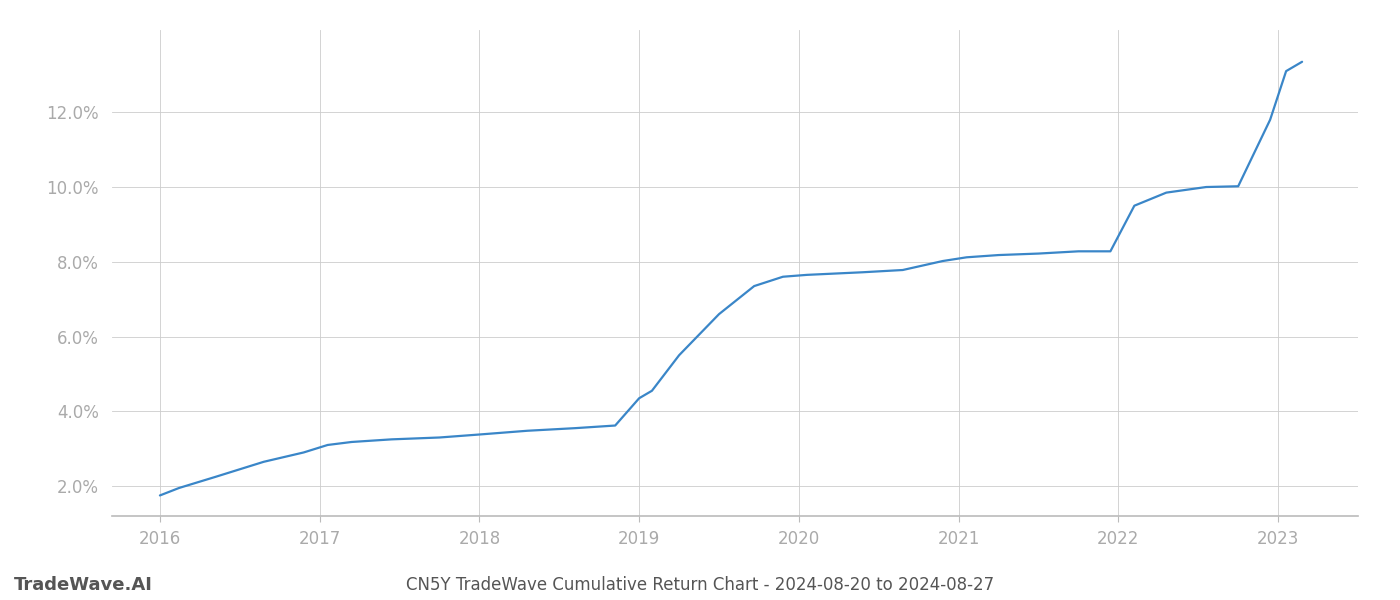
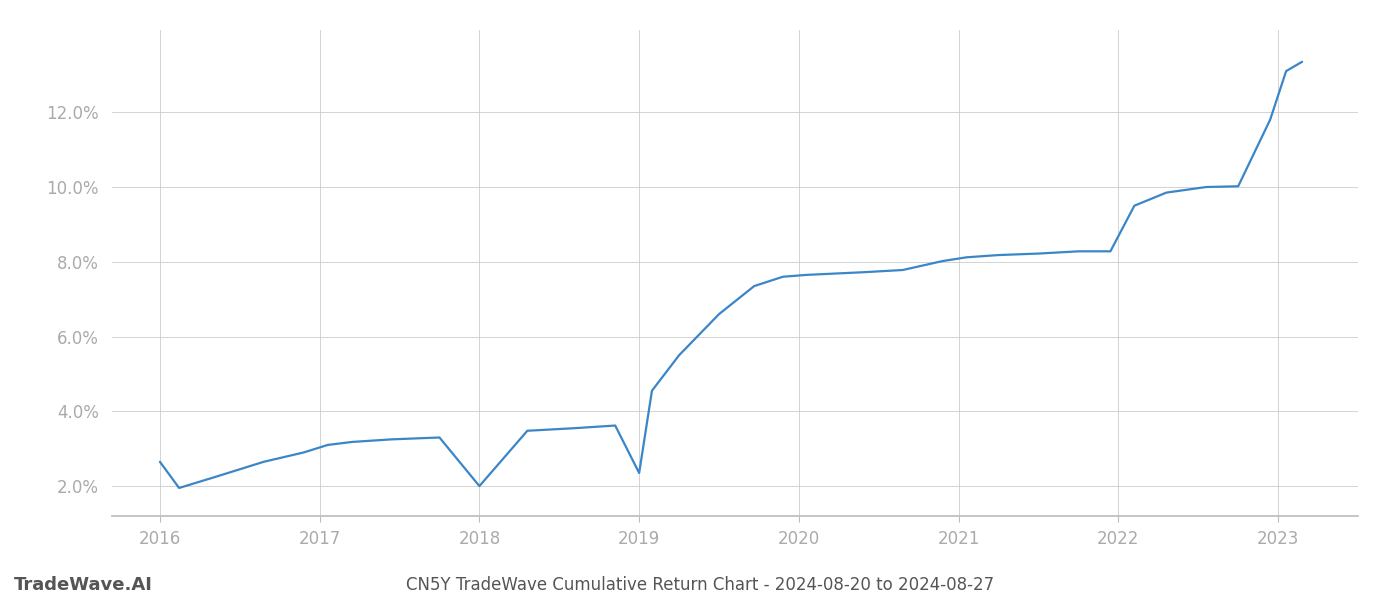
2016: 1.75% -> 2.65%
2018: 3.38% -> 2.00%
2019: 4.35% -> 2.35%
